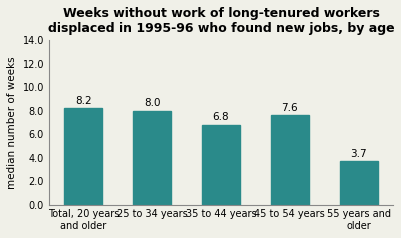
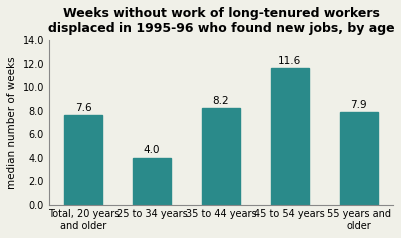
Total, 20 years and older: 8.2 -> 7.6
25 to 34 years: 8.0 -> 4.0
35 to 44 years: 6.8 -> 8.2
45 to 54 years: 7.6 -> 11.6
55 years and older: 3.7 -> 7.9
